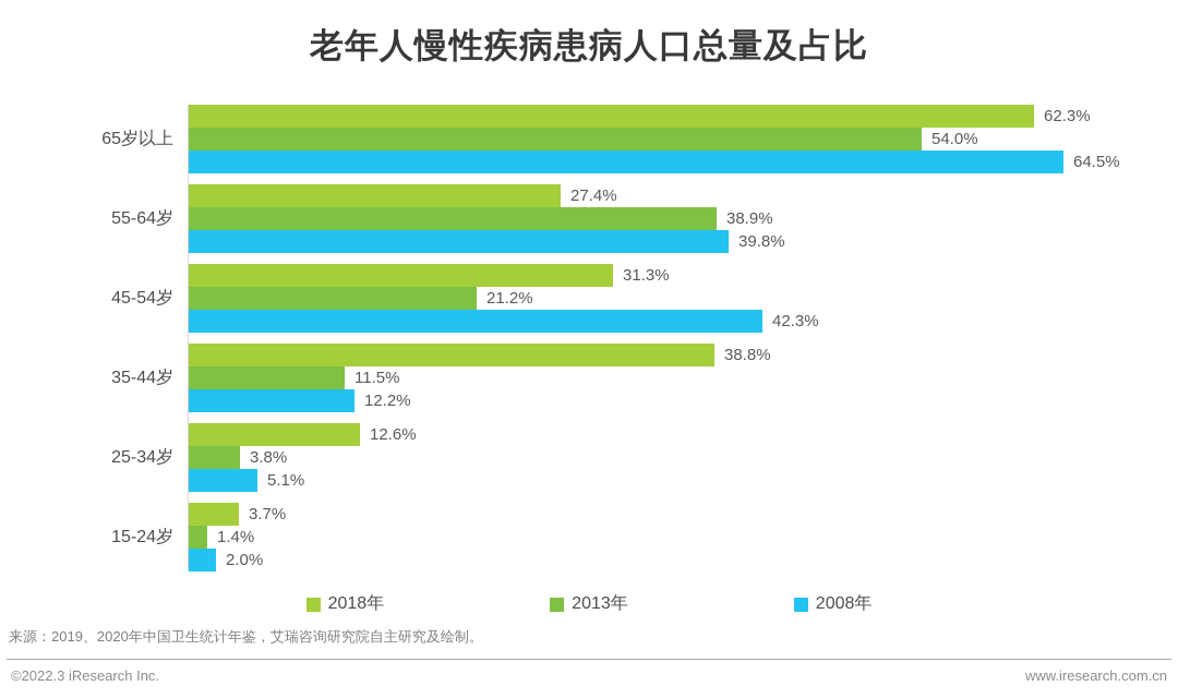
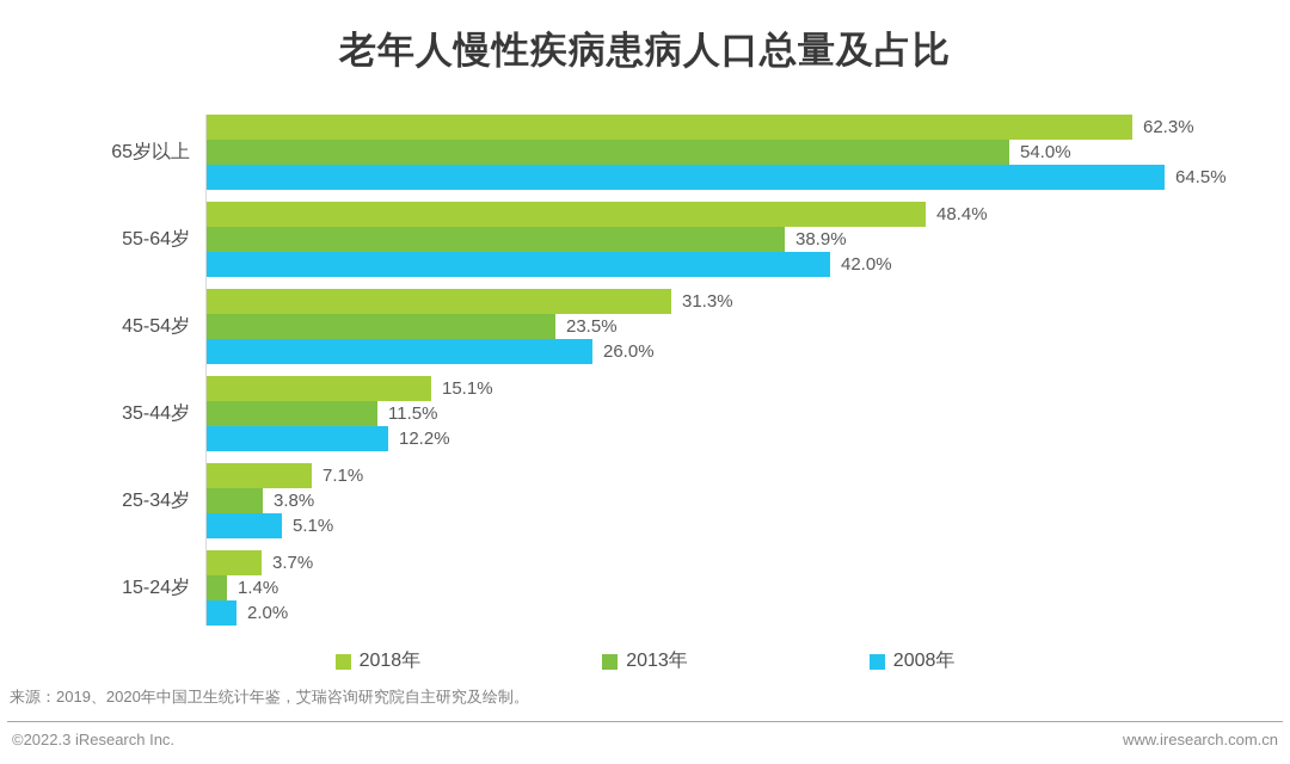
2018年/55-64岁: 27.4% -> 48.4%
2008年/55-64岁: 39.8% -> 42.0%
2013年/45-54岁: 21.2% -> 23.5%
2008年/45-54岁: 42.3% -> 26.0%
2018年/35-44岁: 38.8% -> 15.1%
2018年/25-34岁: 12.6% -> 7.1%
